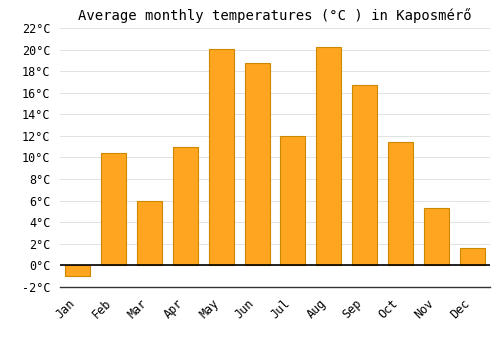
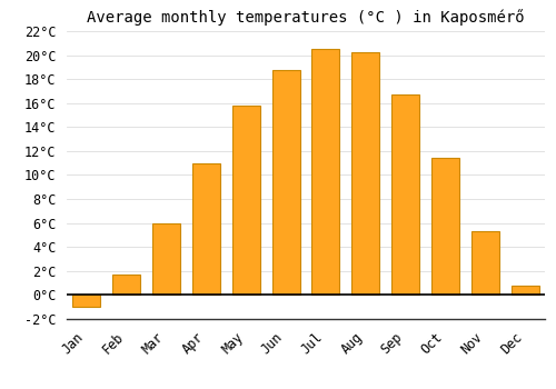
Feb: 10.4°C -> 1.7°C
May: 20.1°C -> 15.8°C
Jul: 12.0°C -> 20.5°C
Dec: 1.6°C -> 0.8°C
